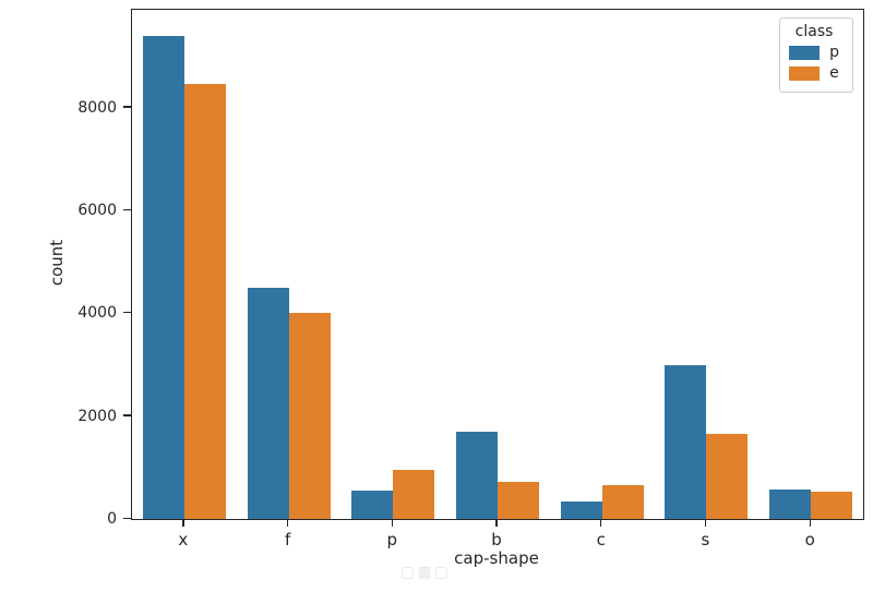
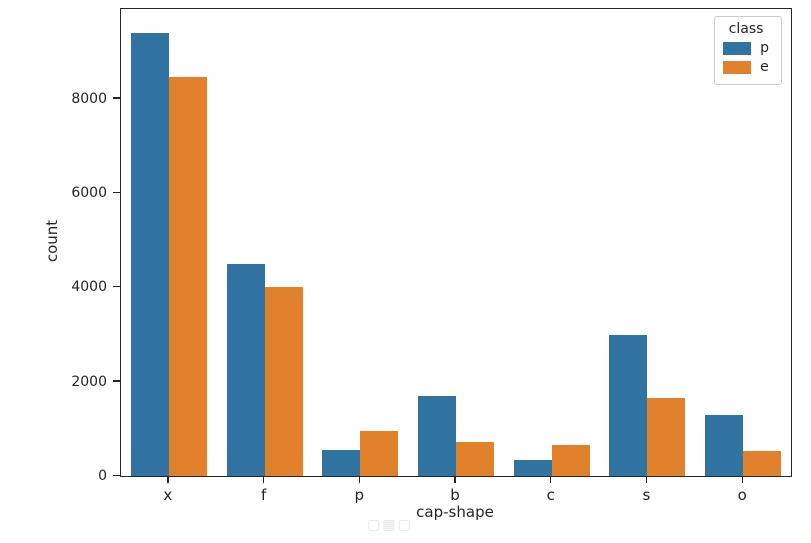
p/o: 600 -> 1300
